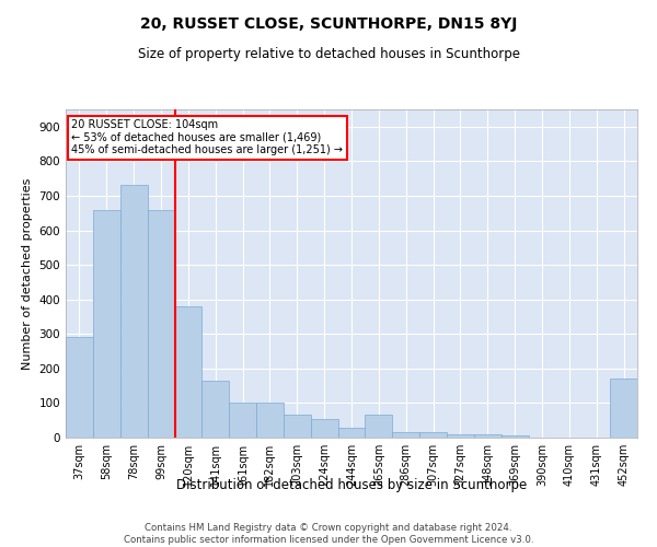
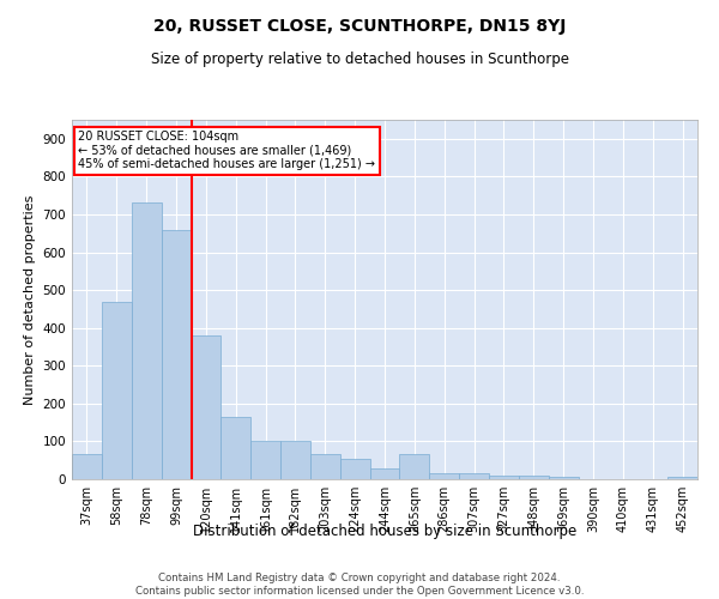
37sqm: 290 -> 65
58sqm: 660 -> 470
452sqm: 170 -> 5
